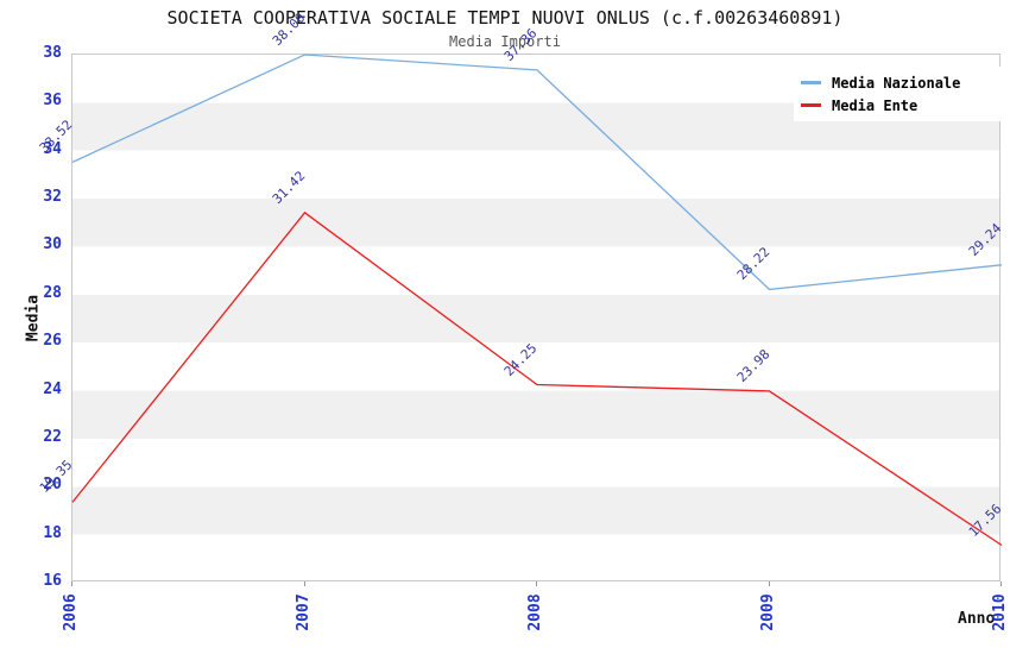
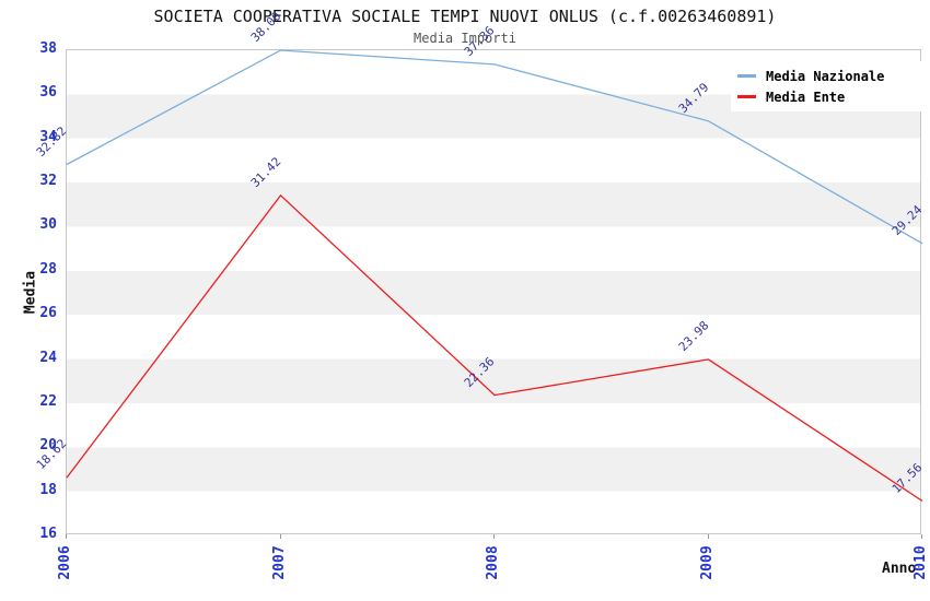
Media Nazionale/2006: 33.52 -> 32.82
Media Ente/2006: 19.35 -> 18.62
Media Ente/2008: 24.25 -> 22.36
Media Nazionale/2009: 28.22 -> 34.79
